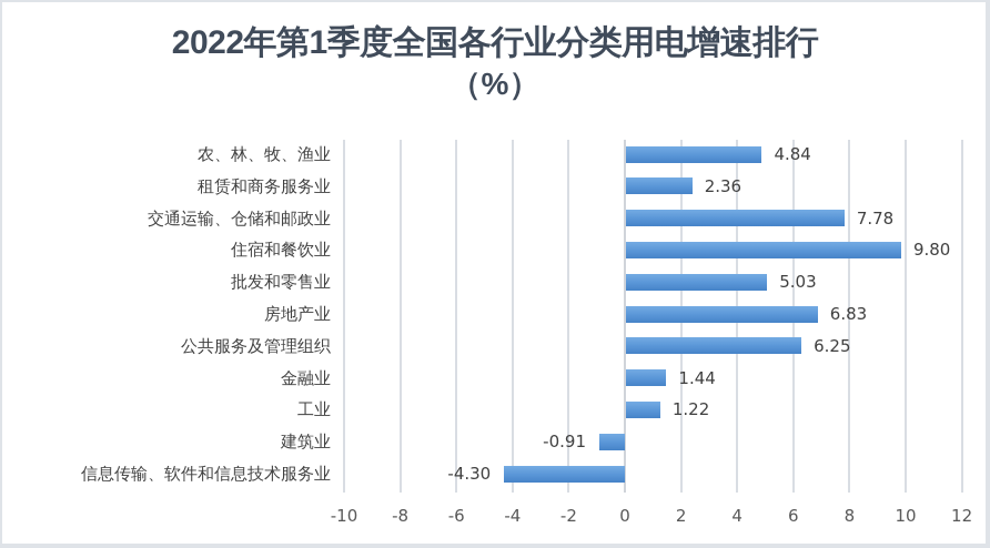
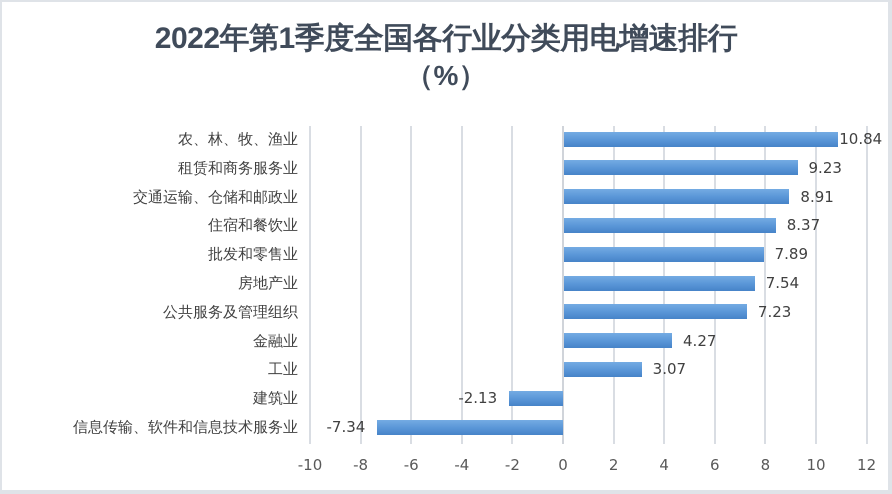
农、林、牧、渔业: 4.84 -> 10.84
租赁和商务服务业: 2.36 -> 9.23
交通运输、仓储和邮政业: 7.78 -> 8.91
住宿和餐饮业: 9.80 -> 8.37
批发和零售业: 5.03 -> 7.89
房地产业: 6.83 -> 7.54
公共服务及管理组织: 6.25 -> 7.23
金融业: 1.44 -> 4.27
工业: 1.22 -> 3.07
建筑业: -0.91 -> -2.13
信息传输、软件和信息技术服务业: -4.30 -> -7.34
